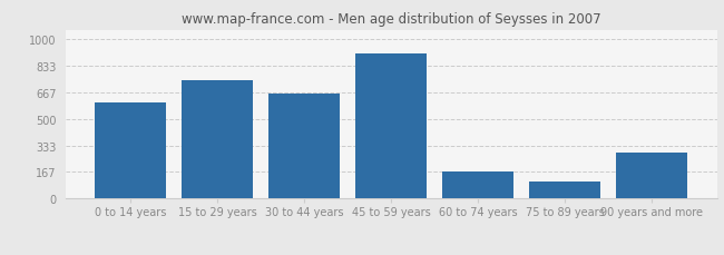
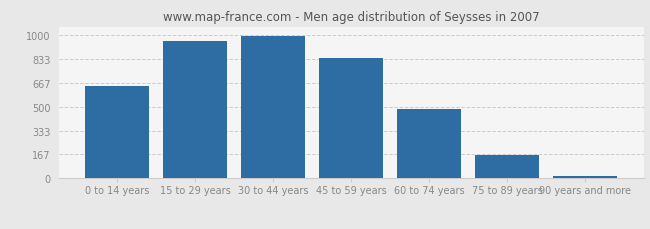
0 to 14 years: 600 -> 650
15 to 29 years: 740 -> 960
30 to 44 years: 660 -> 990
45 to 59 years: 910 -> 840
60 to 74 years: 170 -> 480
75 to 89 years: 110 -> 160
90 years and more: 290 -> 20
